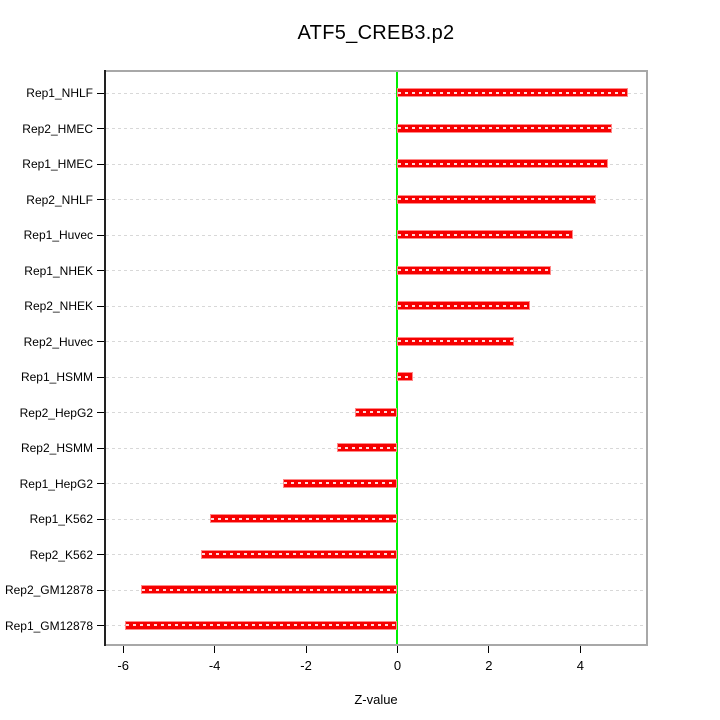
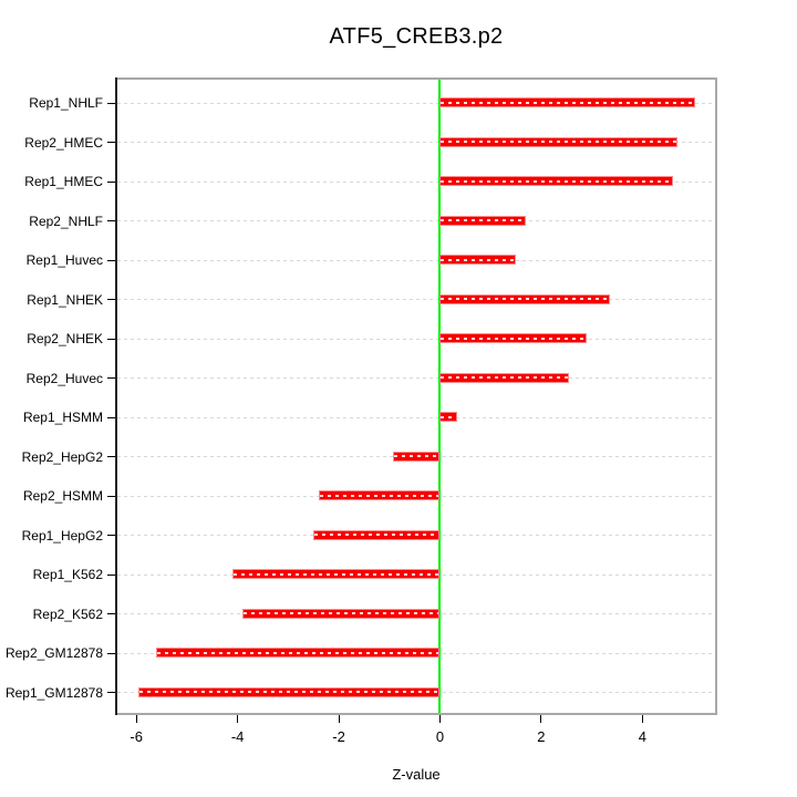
Rep2_NHLF: 4.3 -> 1.7
Rep1_Huvec: 3.9 -> 1.5
Rep2_HSMM: -1.3 -> -2.4
Rep2_K562: -4.3 -> -3.9
